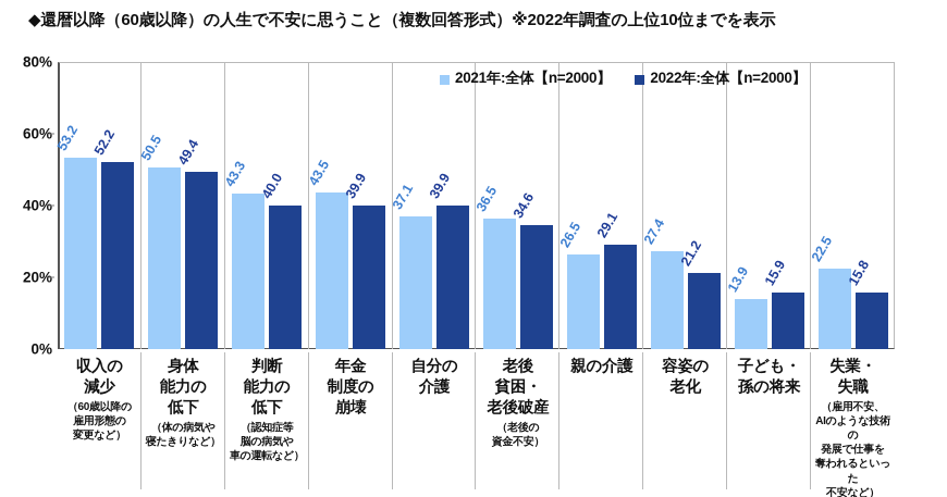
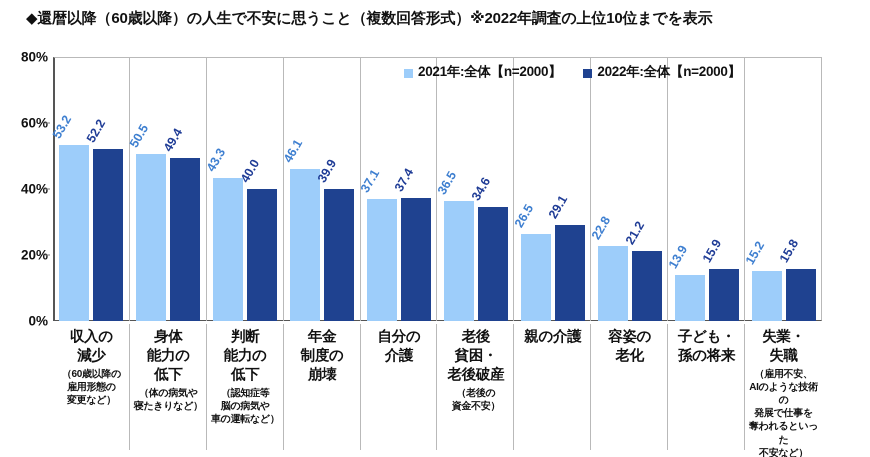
2021年:全体【n=2000】/年金制度の崩壊: 43.5 -> 46.1
2022年:全体【n=2000】/自分の介護: 39.9 -> 37.4
2021年:全体【n=2000】/容姿の老化: 27.4 -> 22.8
2021年:全体【n=2000】/失業・失職: 22.5 -> 15.2
